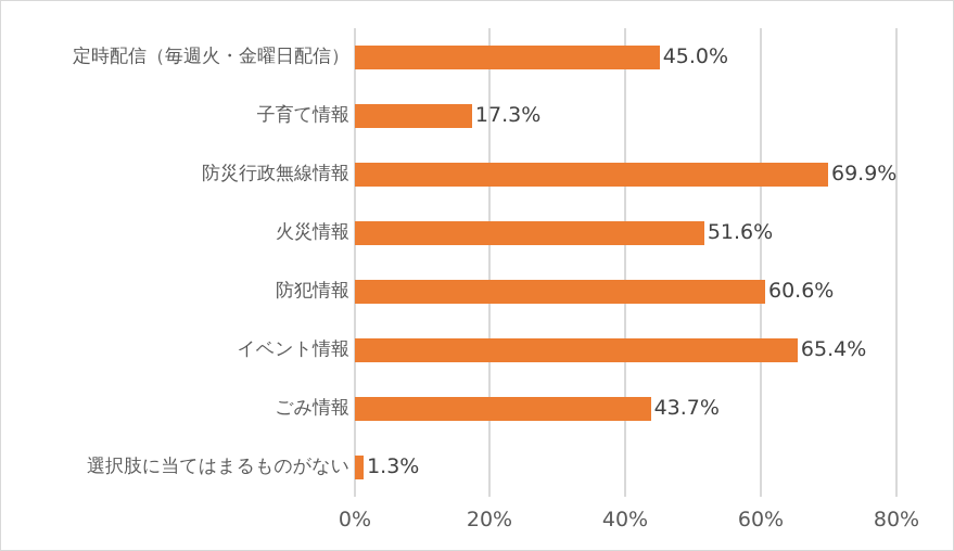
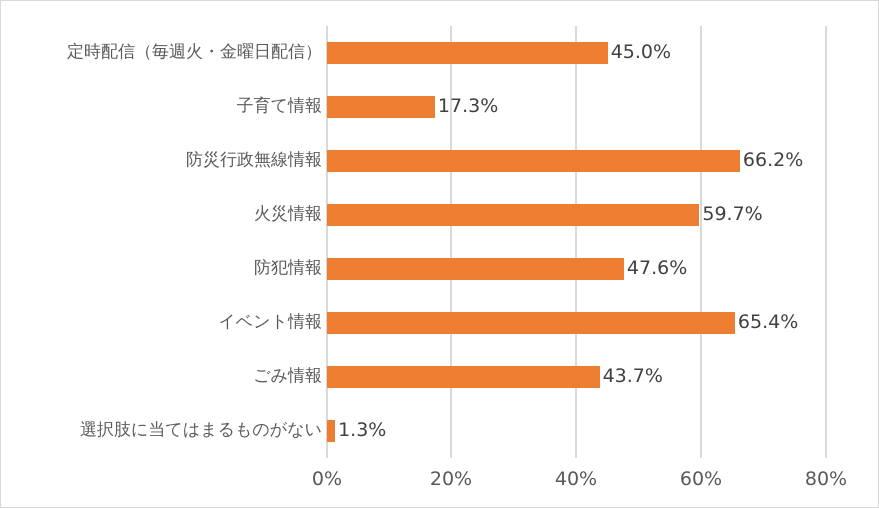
防災行政無線情報: 69.9% -> 66.2%
火災情報: 51.6% -> 59.7%
防犯情報: 60.6% -> 47.6%
